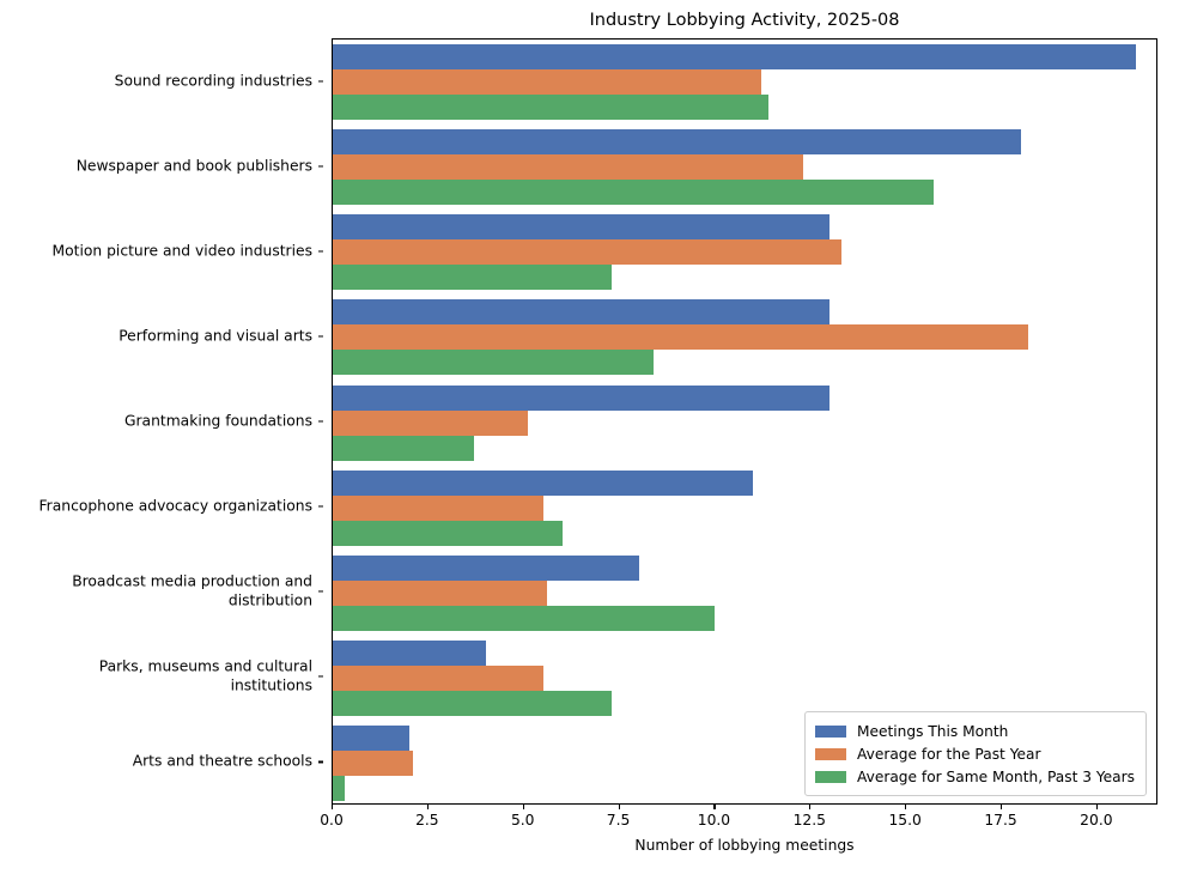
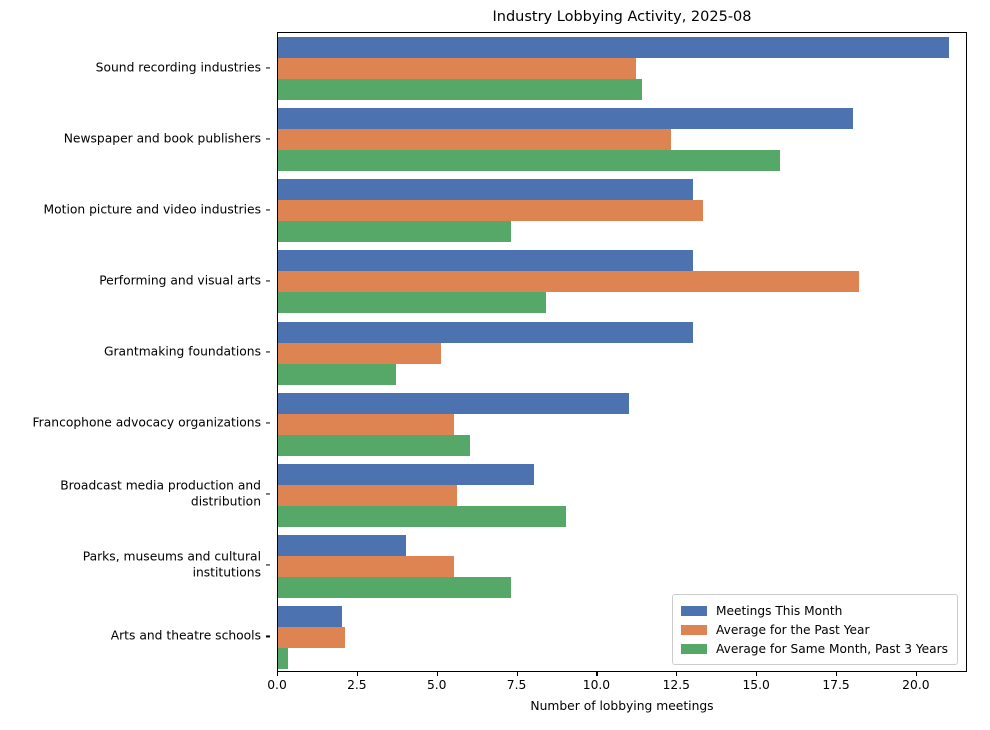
Average for Same Month, Past 3 Years/Broadcast media production and distribution: 10.0 -> 9.0
